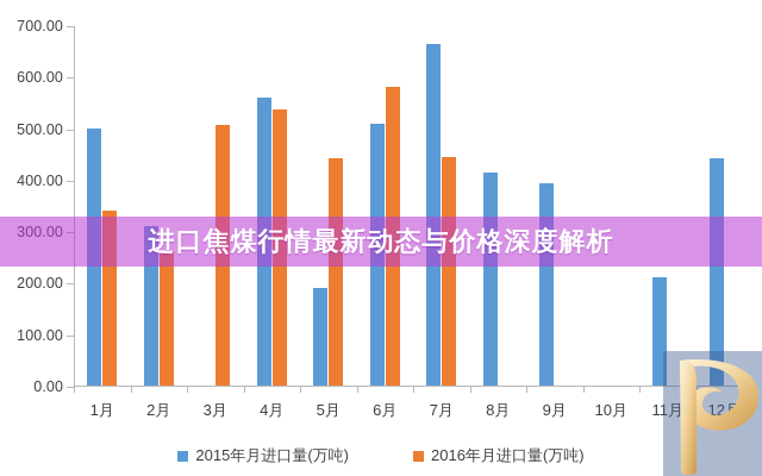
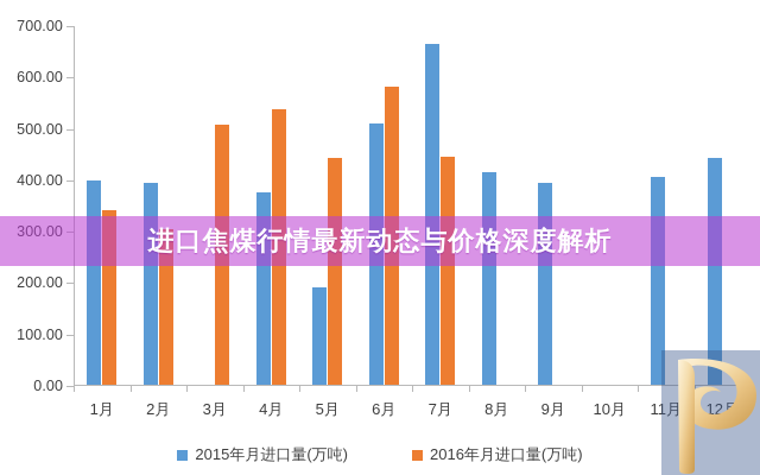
2015年月进口量(万吨)/1月: 500 -> 400
2015年月进口量(万吨)/2月: 310 -> 390
2016年月进口量(万吨)/2月: 260 -> 300
2015年月进口量(万吨)/4月: 560 -> 380
2015年月进口量(万吨)/11月: 210 -> 400
